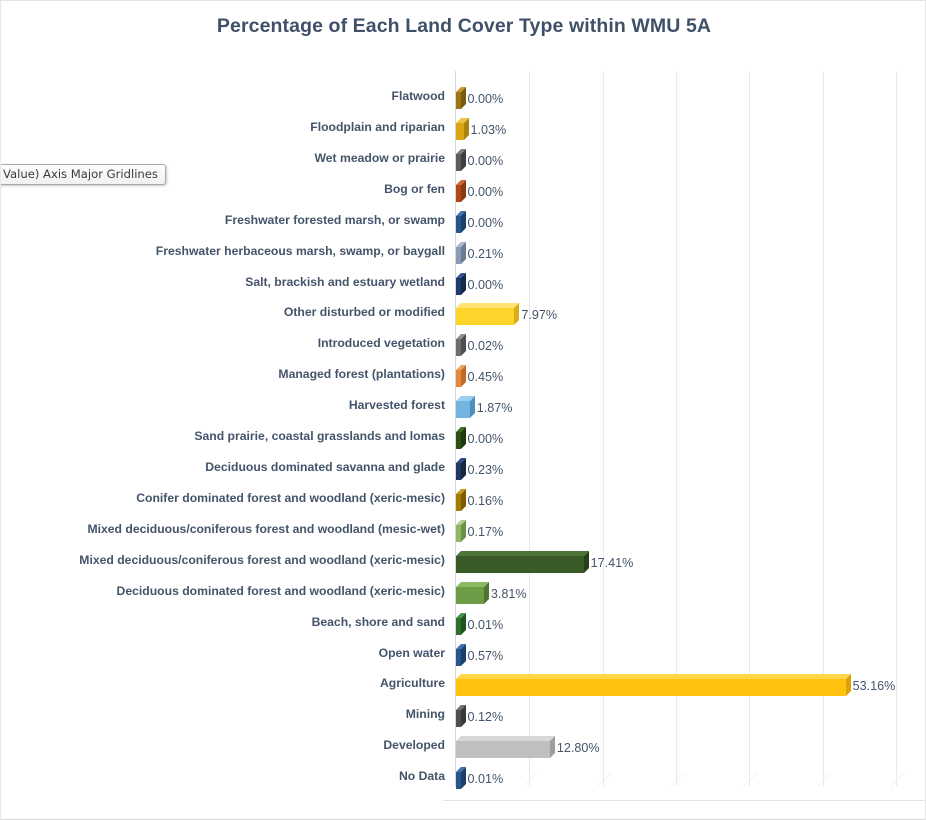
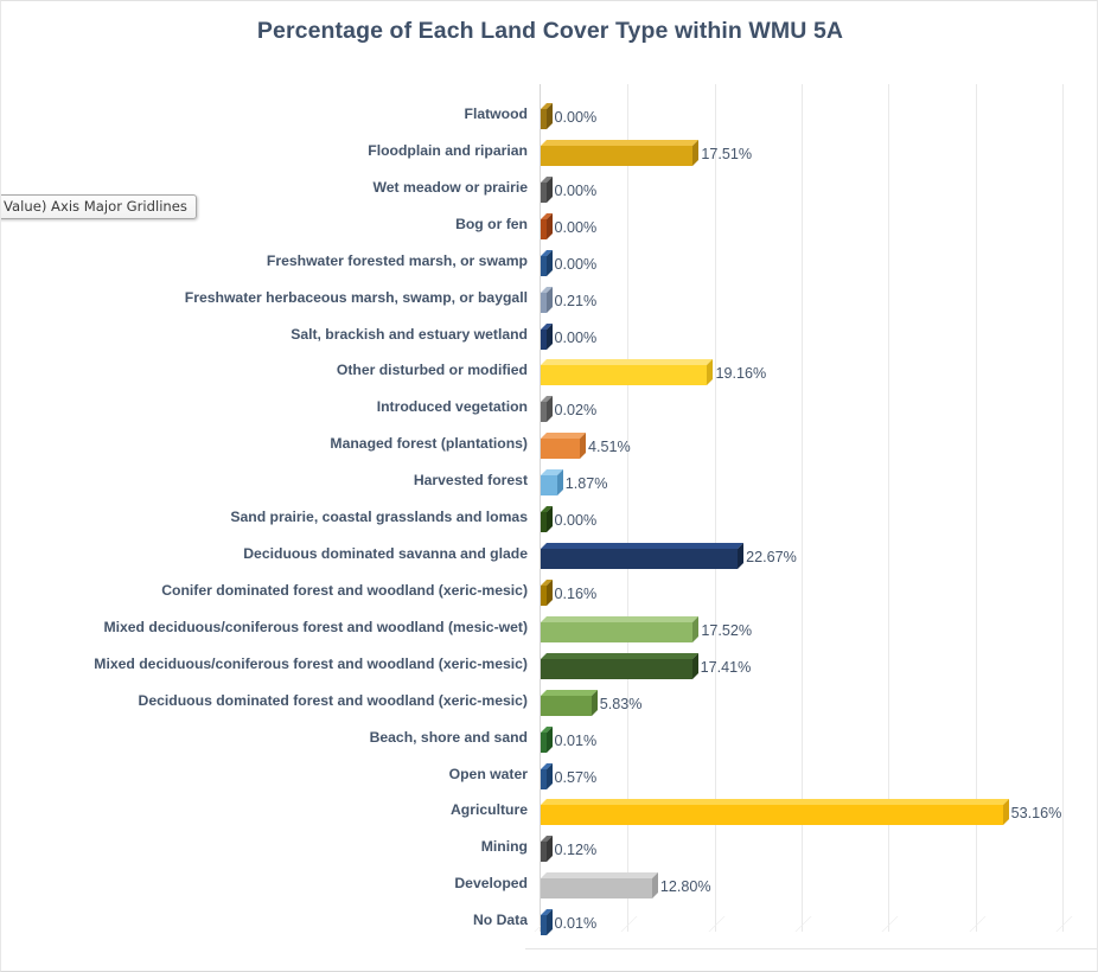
Floodplain and riparian: 1.03% -> 17.51%
Other disturbed or modified: 7.97% -> 19.16%
Managed forest (plantations): 0.45% -> 4.51%
Deciduous dominated savanna and glade: 0.23% -> 22.67%
Mixed deciduous/coniferous forest and woodland (mesic-wet): 0.17% -> 17.52%
Deciduous dominated forest and woodland (xeric-mesic): 3.81% -> 5.83%
